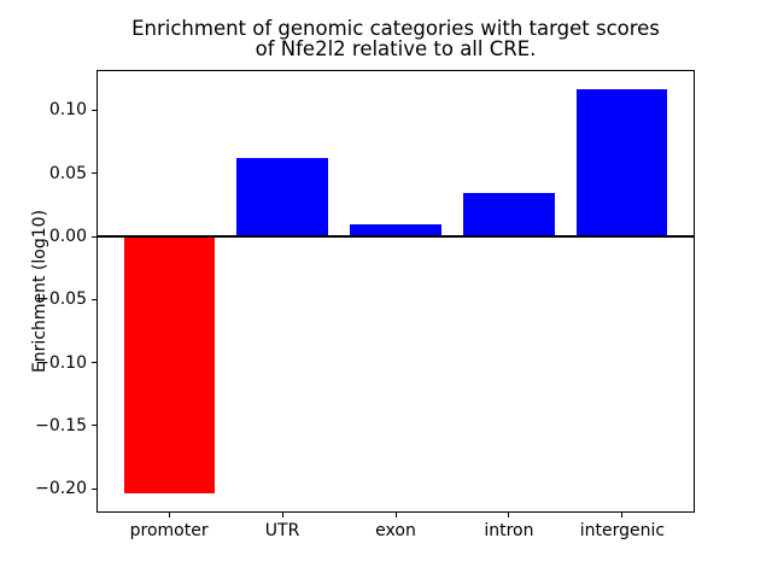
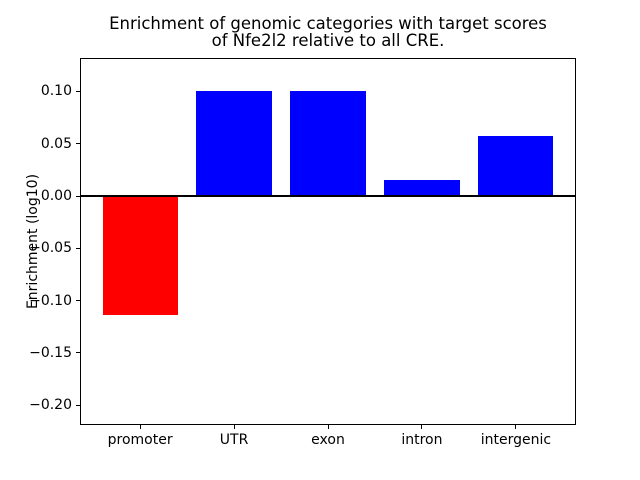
promoter: -0.204 -> -0.114
UTR: 0.062 -> 0.100
exon: 0.010 -> 0.100
intron: 0.034 -> 0.015
intergenic: 0.117 -> 0.057
